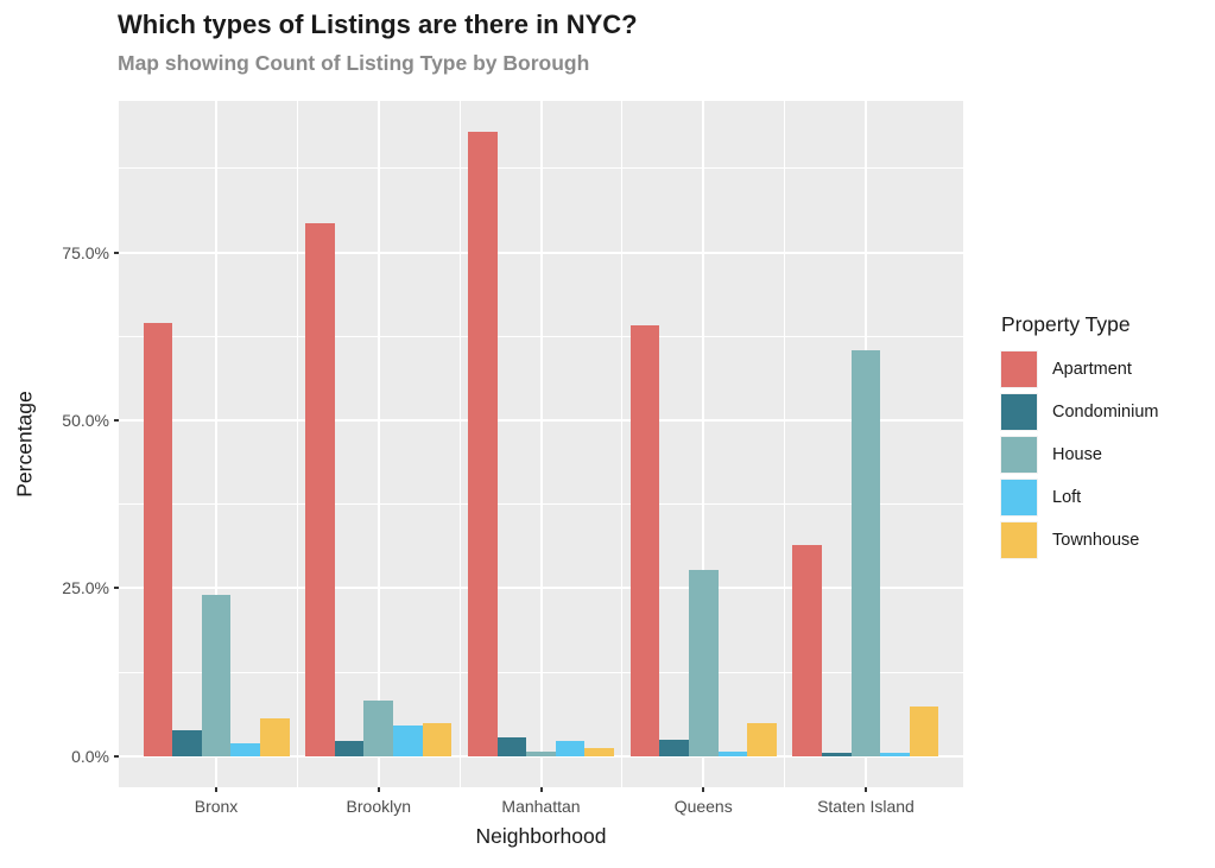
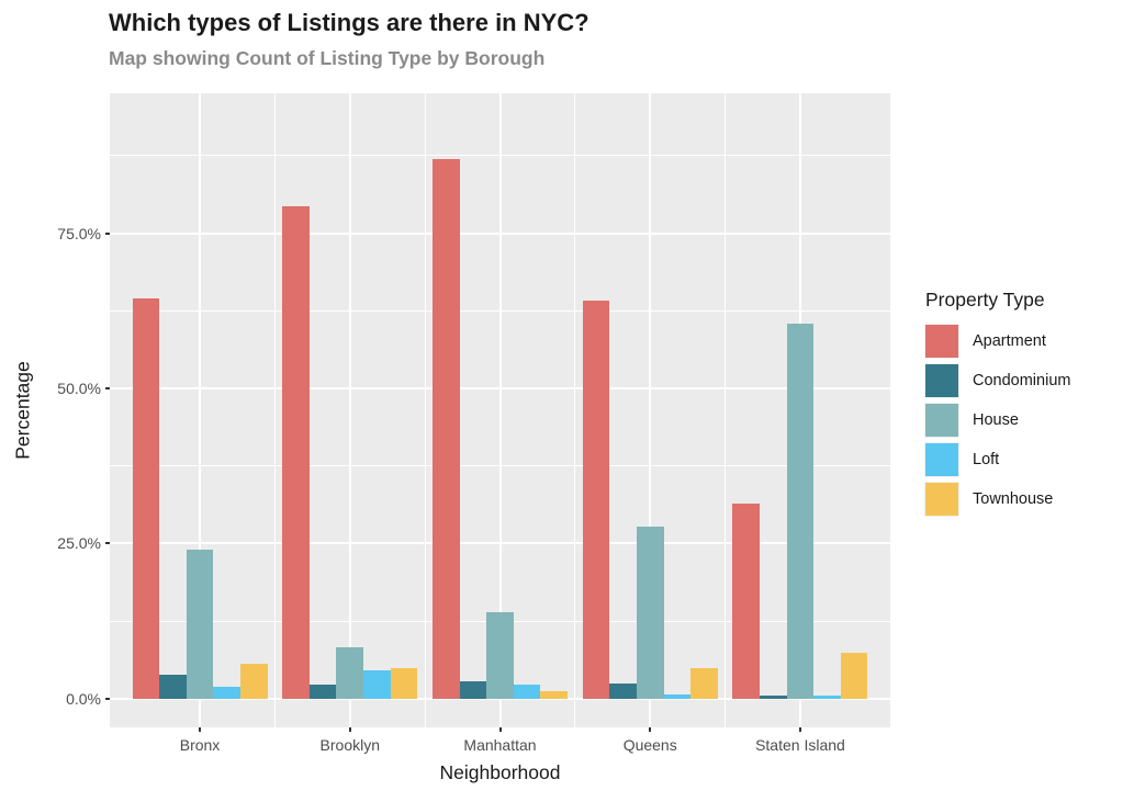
Apartment/Manhattan: 93% -> 87%
House/Manhattan: 1% -> 14%
